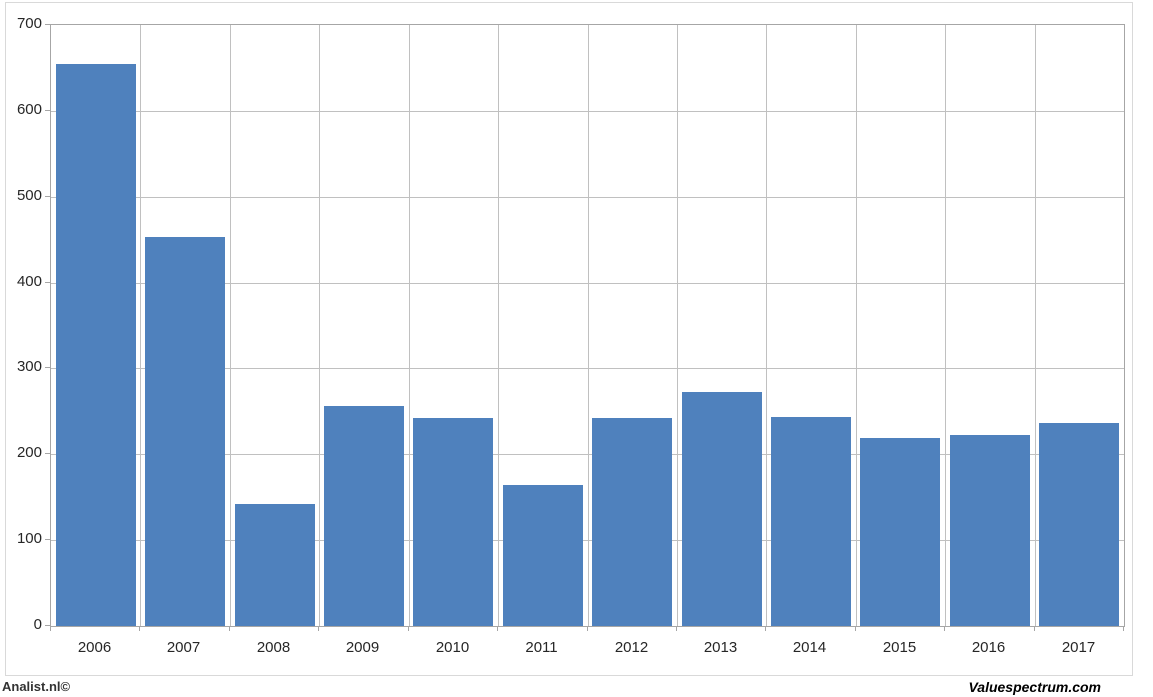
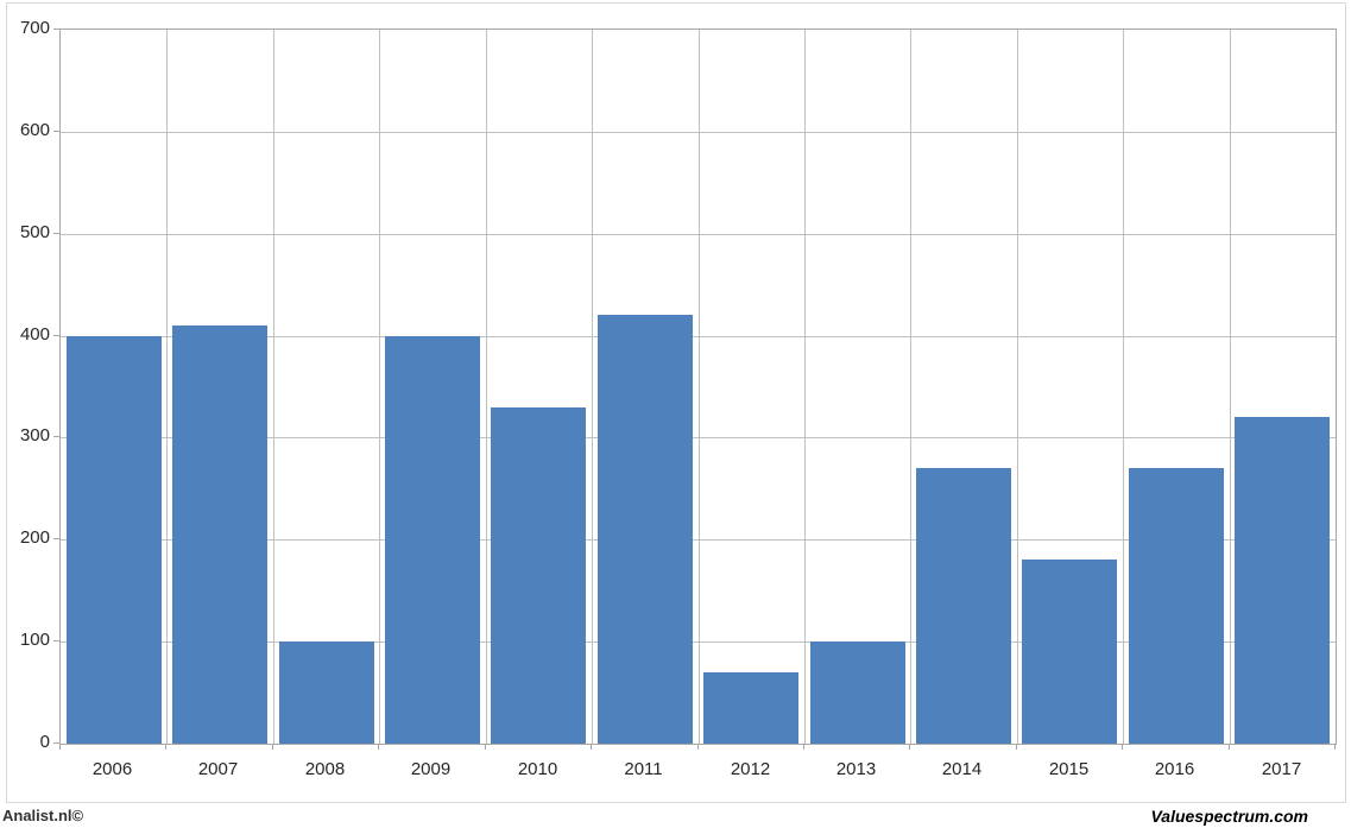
2006: 660 -> 400
2007: 450 -> 410
2008: 140 -> 100
2009: 260 -> 400
2010: 240 -> 330
2011: 160 -> 420
2012: 240 -> 70
2013: 270 -> 100
2014: 240 -> 270
2015: 220 -> 180
2016: 220 -> 270
2017: 240 -> 320
